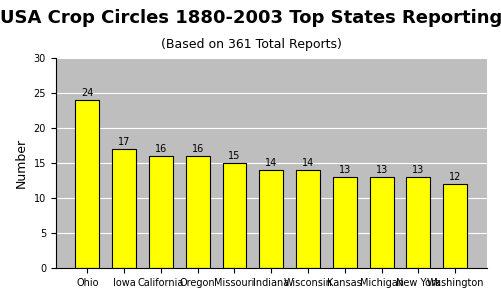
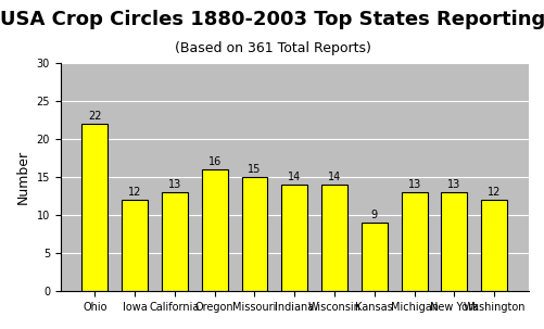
Ohio: 24 -> 22
Iowa: 17 -> 12
California: 16 -> 13
Kansas: 13 -> 9
